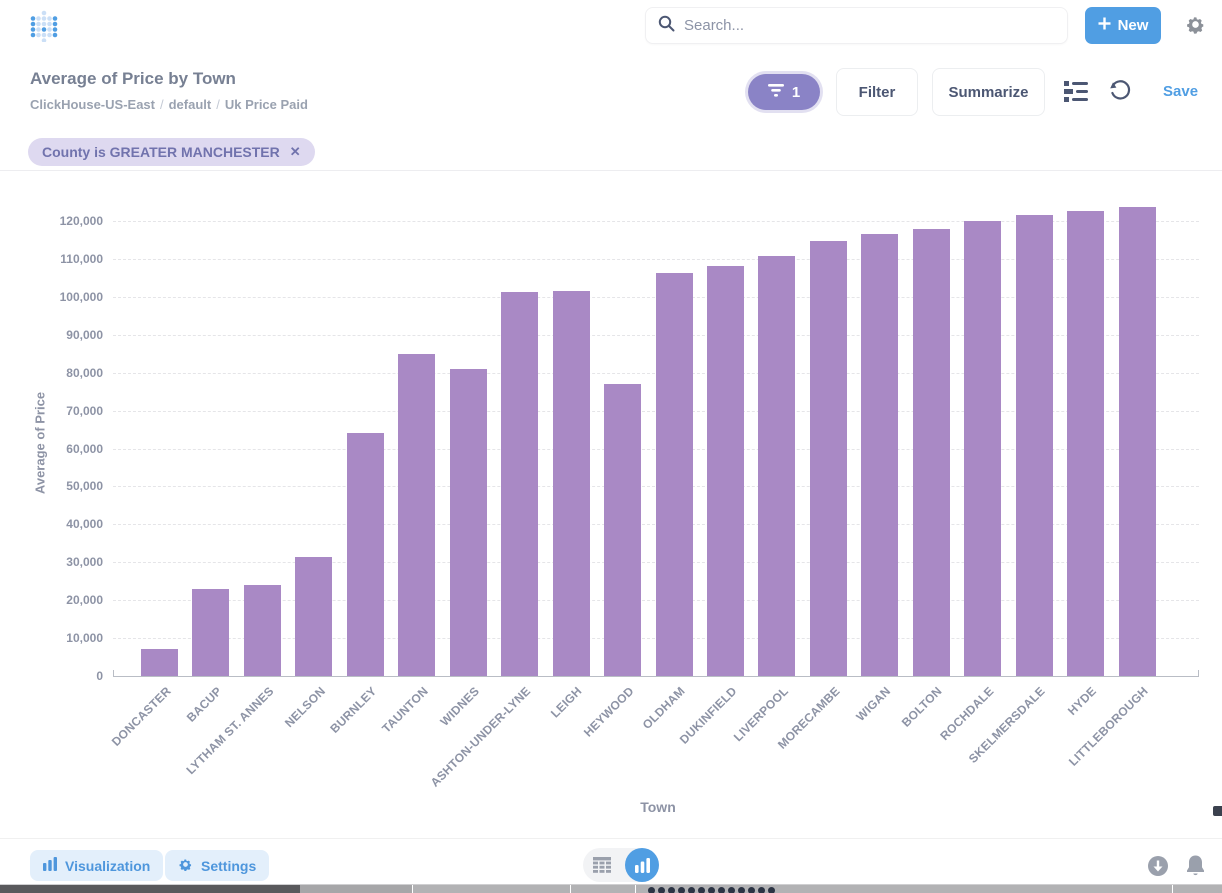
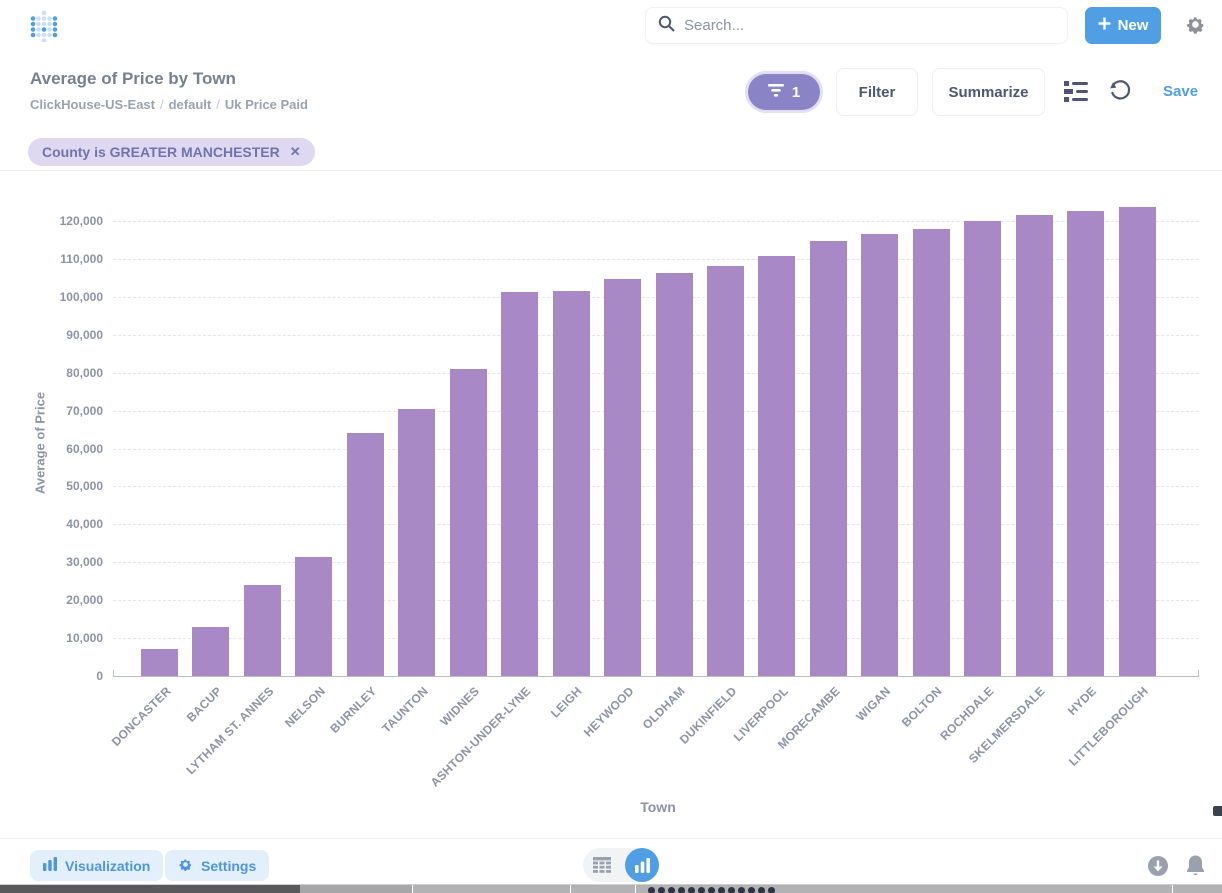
BACUP: 23000 -> 13000
TAUNTON: 85000 -> 70000
HEYWOOD: 77000 -> 105000
